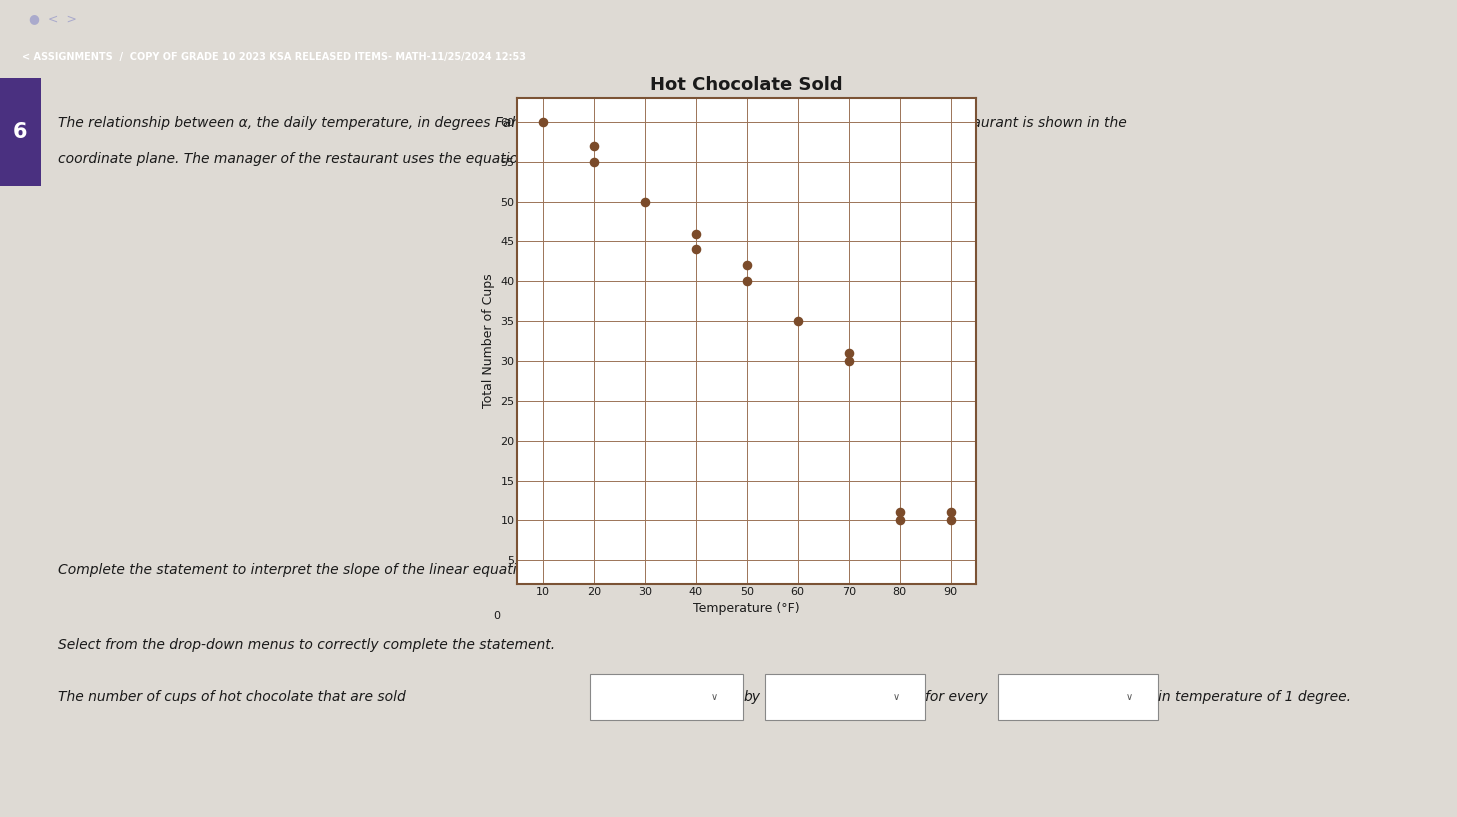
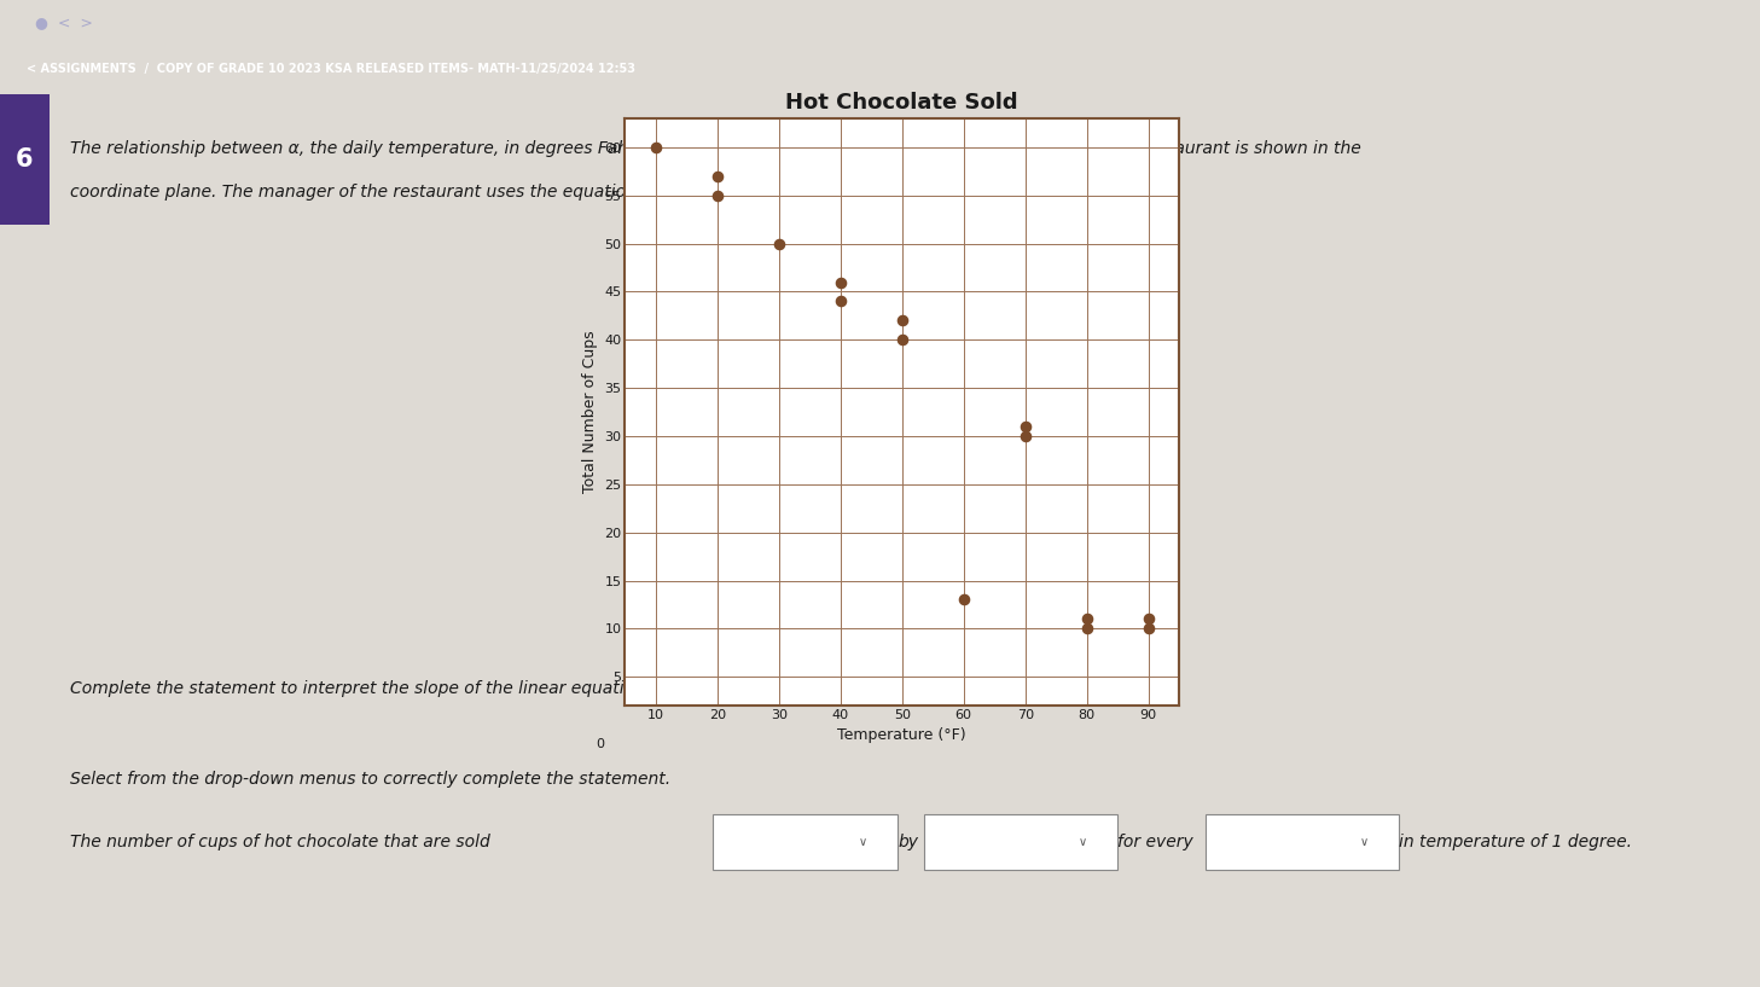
60: 35 -> 13
